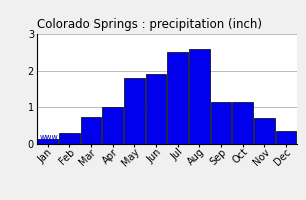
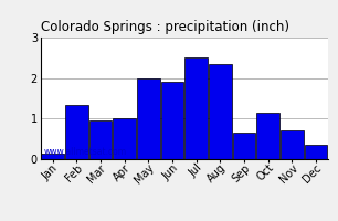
Feb: 0.30 -> 1.35
Mar: 0.75 -> 0.95
May: 1.80 -> 2.00
Aug: 2.60 -> 2.35
Sep: 1.15 -> 0.65
